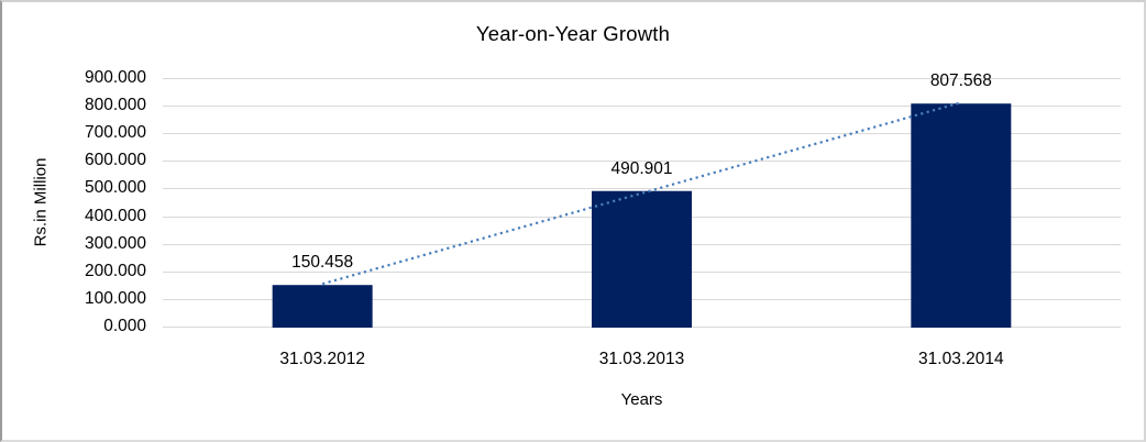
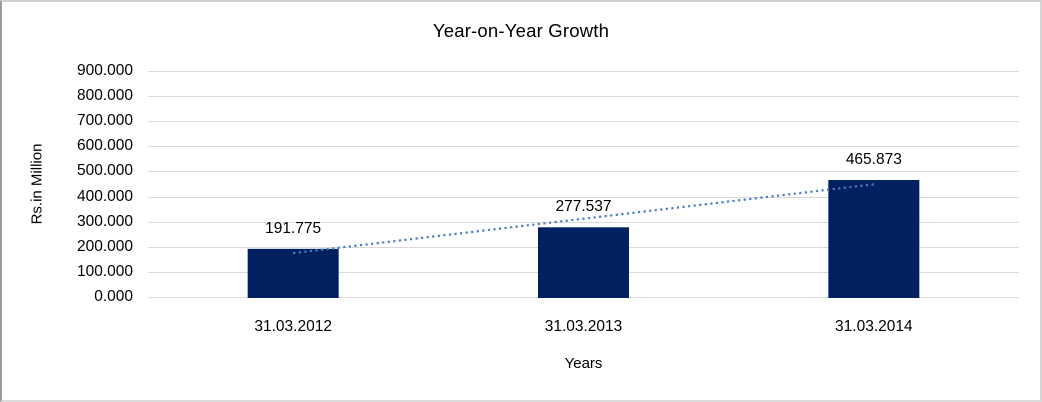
31.03.2012: 150.458 -> 191.775
31.03.2013: 490.901 -> 277.537
31.03.2014: 807.568 -> 465.873
